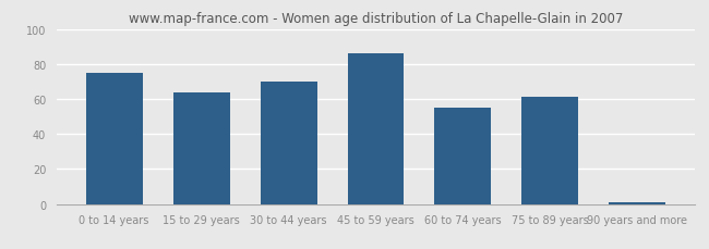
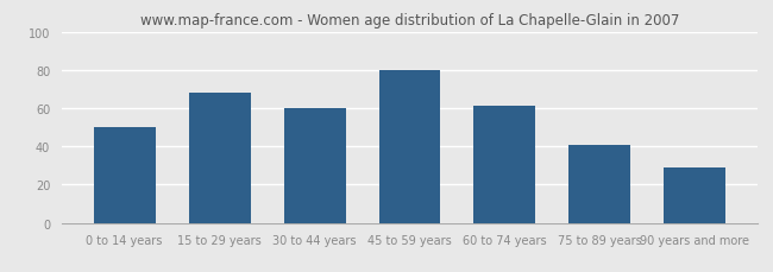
0 to 14 years: 75 -> 50
15 to 29 years: 64 -> 68
30 to 44 years: 70 -> 60
45 to 59 years: 86 -> 80
60 to 74 years: 55 -> 61
75 to 89 years: 61 -> 41
90 years and more: 1 -> 29
